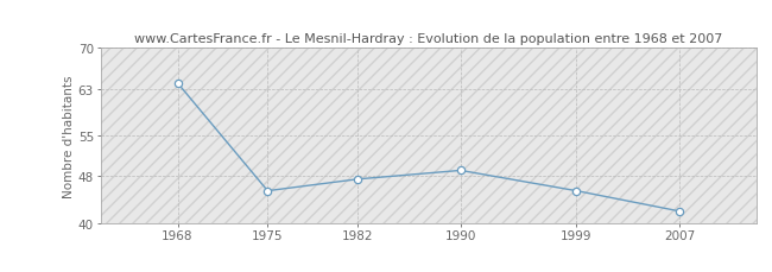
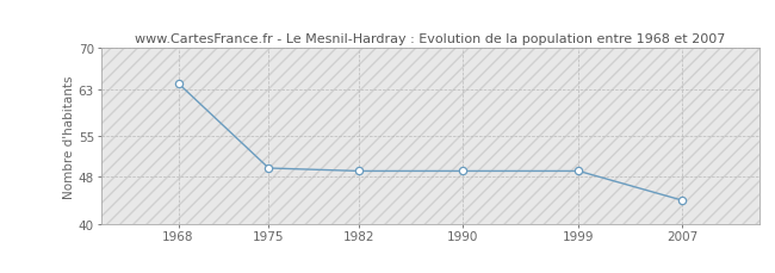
1975: 45.5 -> 49.5
1982: 47.5 -> 49.0
1999: 45.5 -> 49.0
2007: 42.0 -> 44.0
